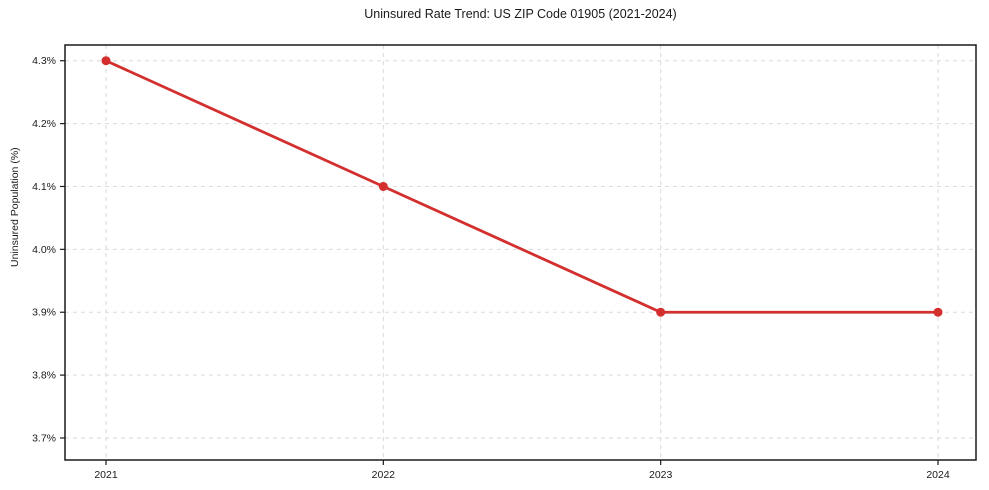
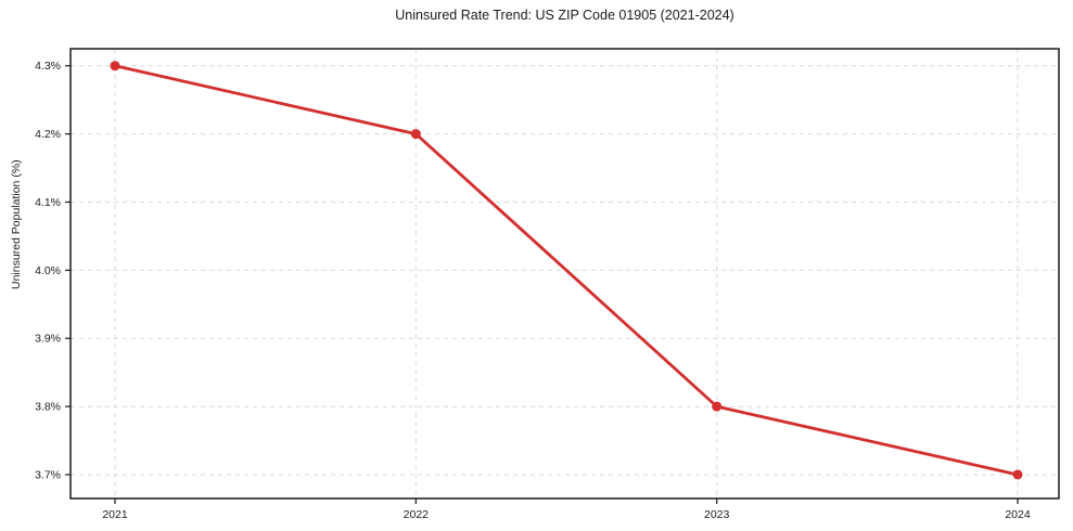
2022: 4.1% -> 4.2%
2023: 3.9% -> 3.8%
2024: 3.9% -> 3.7%
